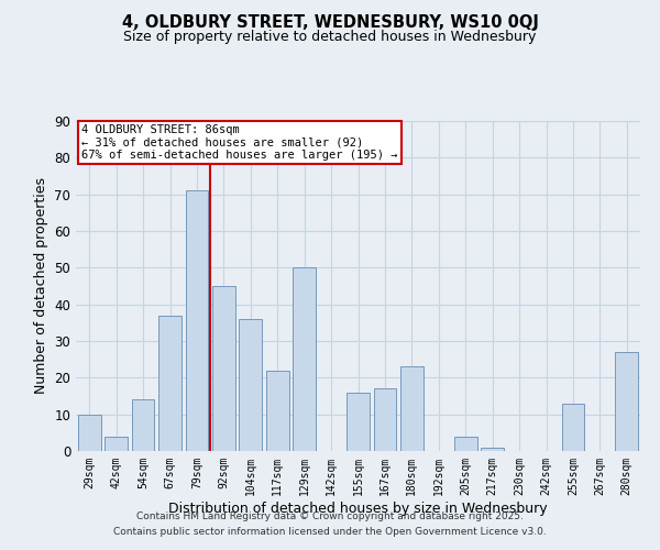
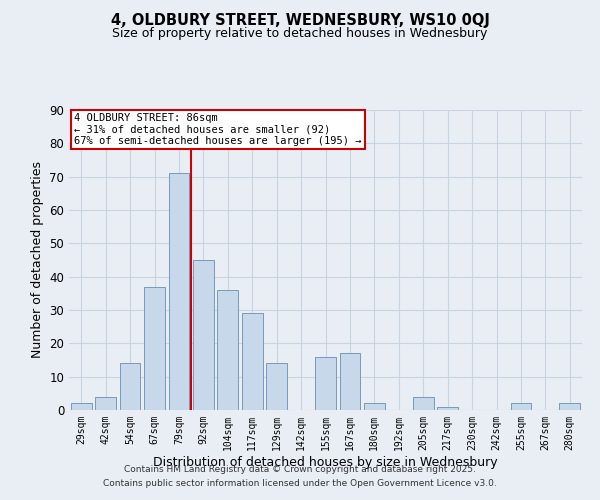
29sqm: 10 -> 2
117sqm: 22 -> 29
129sqm: 50 -> 14
180sqm: 23 -> 2
255sqm: 13 -> 2
280sqm: 27 -> 2
